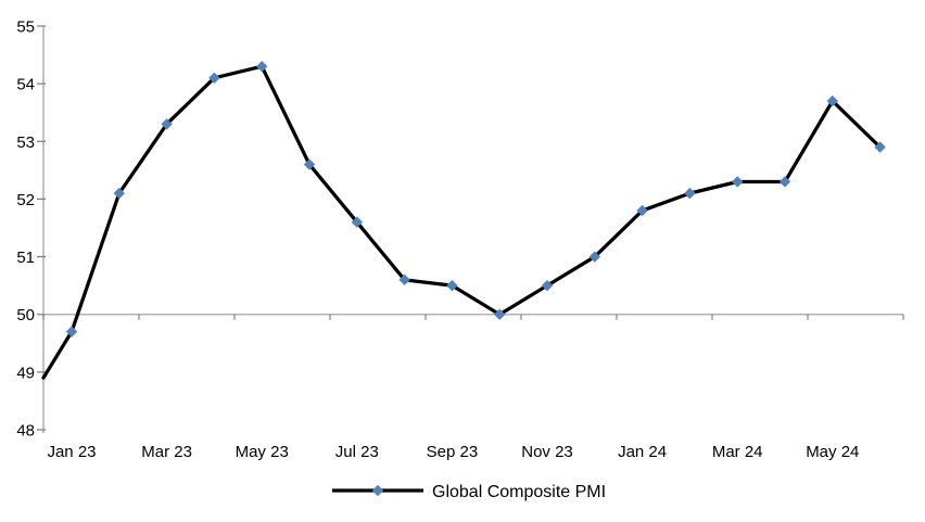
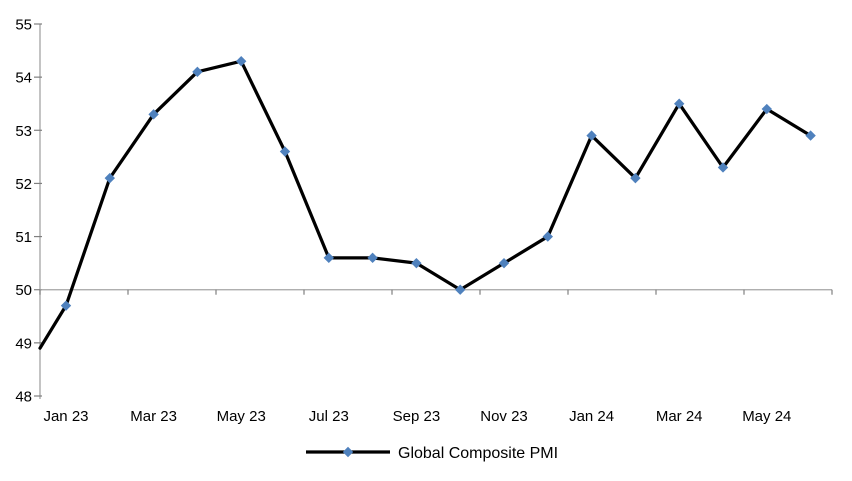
Jul 23: 51.6 -> 50.6
Jan 24: 51.8 -> 52.9
Mar 24: 52.3 -> 53.5
May 24: 53.7 -> 53.4
